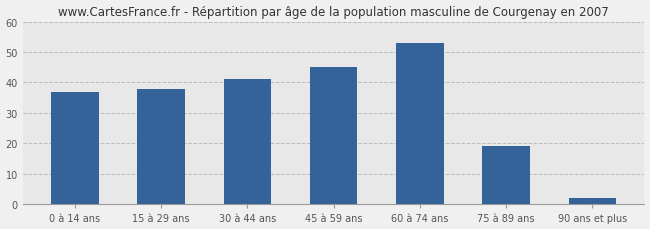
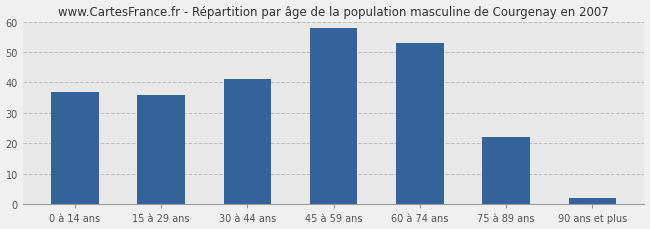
15 à 29 ans: 38 -> 36
45 à 59 ans: 45 -> 58
75 à 89 ans: 19 -> 22
